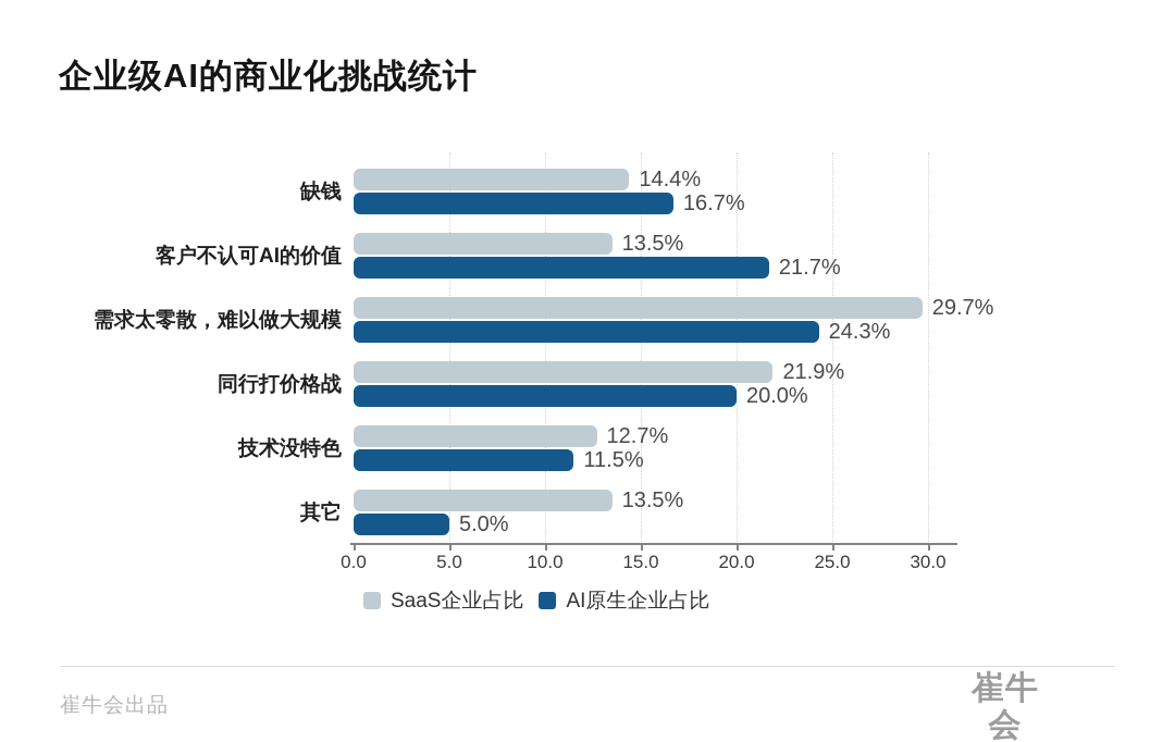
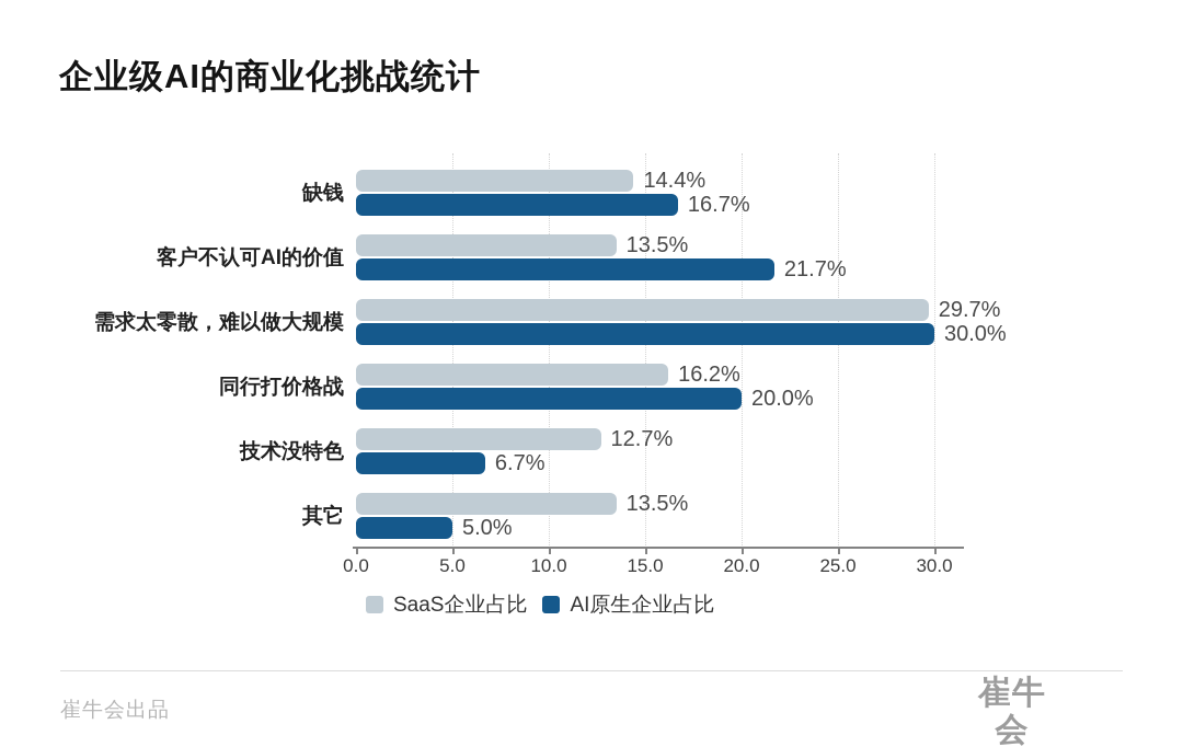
AI原生企业占比/需求太零散，难以做大规模: 24.3% -> 30.0%
SaaS企业占比/同行打价格战: 21.9% -> 16.2%
AI原生企业占比/技术没特色: 11.5% -> 6.7%
